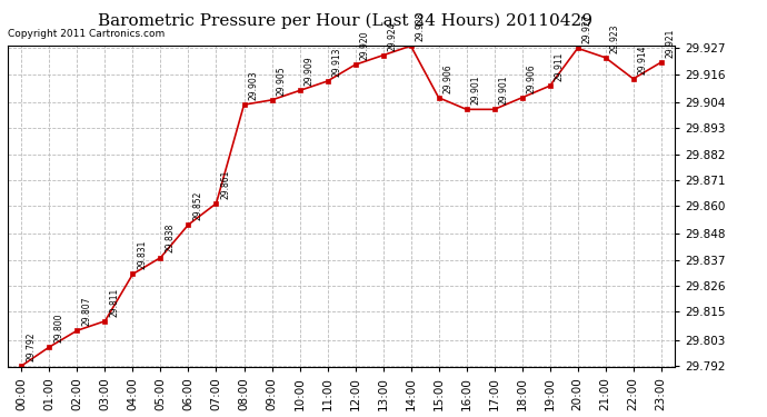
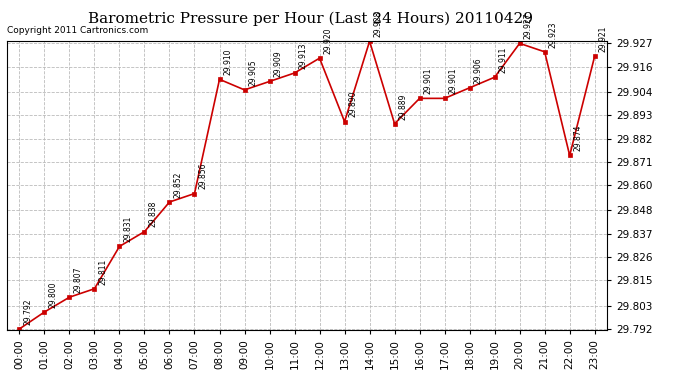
07:00: 29.861 -> 29.856
08:00: 29.903 -> 29.910
13:00: 29.924 -> 29.890
15:00: 29.906 -> 29.889
22:00: 29.914 -> 29.874
